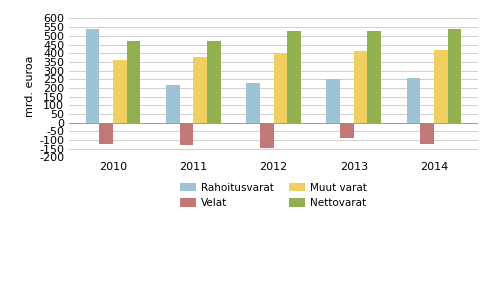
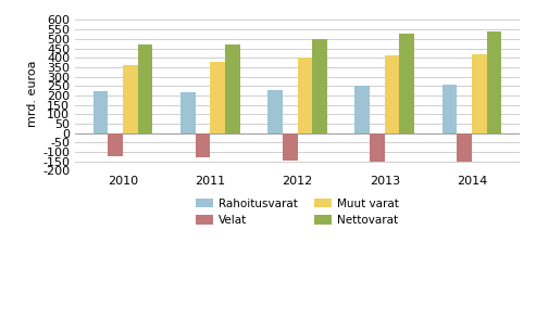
Rahoitusvarat/2010: 540 -> 220
Nettovarat/2012: 530 -> 500
Velat/2013: -90 -> -150
Velat/2014: -120 -> -150
